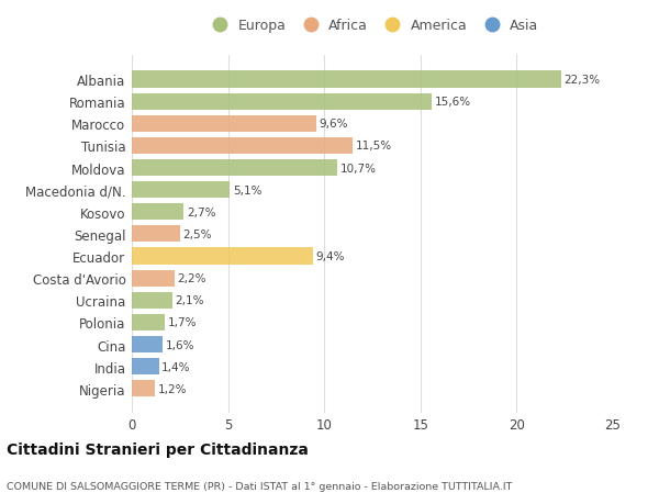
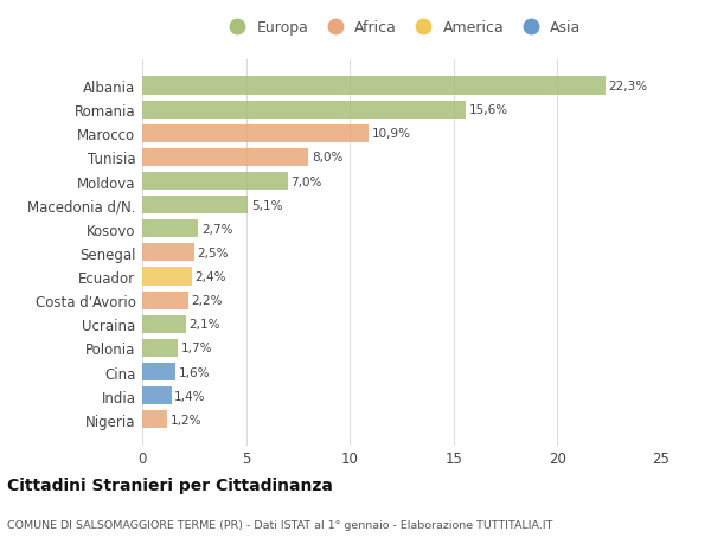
Marocco: 9,6% -> 10,9%
Tunisia: 11,5% -> 8,0%
Moldova: 10,7% -> 7,0%
Ecuador: 9,4% -> 2,4%
